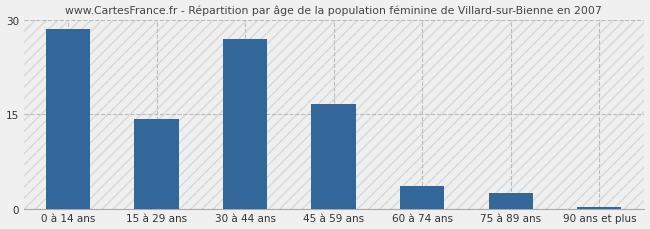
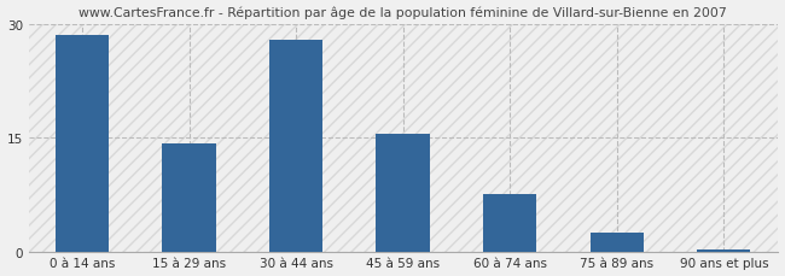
30 à 44 ans: 27.0 -> 28.0
45 à 59 ans: 16.6 -> 15.5
60 à 74 ans: 3.6 -> 7.5
